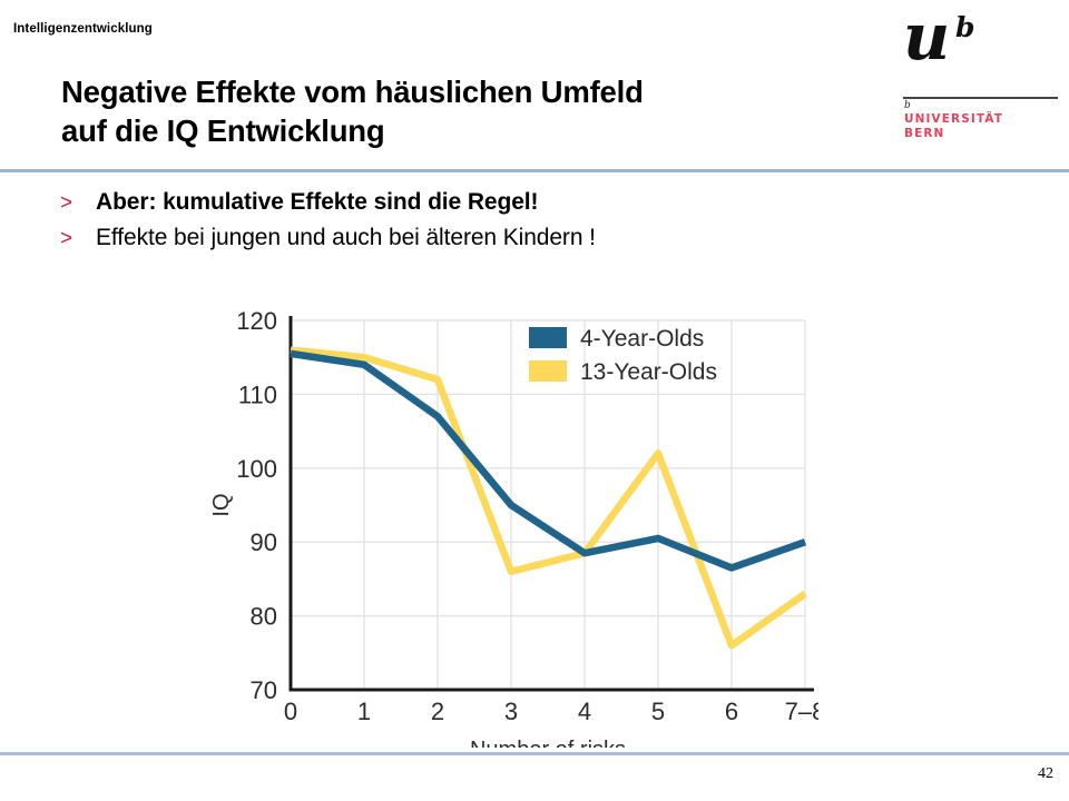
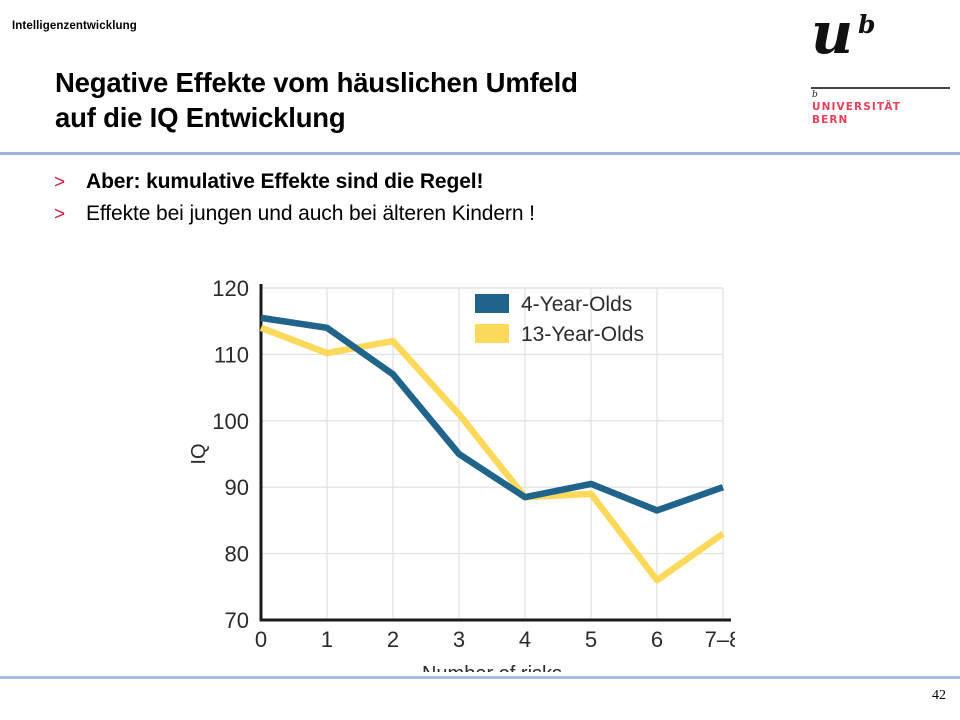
13-Year-Olds/0: 116 -> 114
13-Year-Olds/1: 115 -> 110
13-Year-Olds/3: 86 -> 101
13-Year-Olds/5: 102 -> 89
